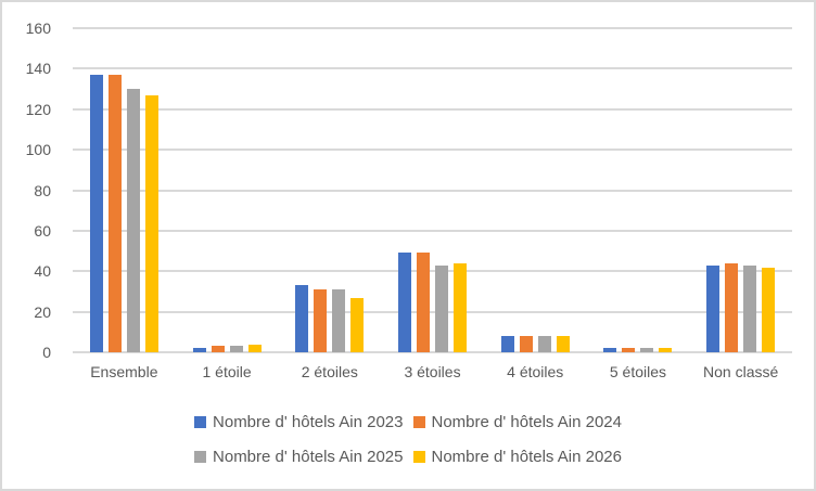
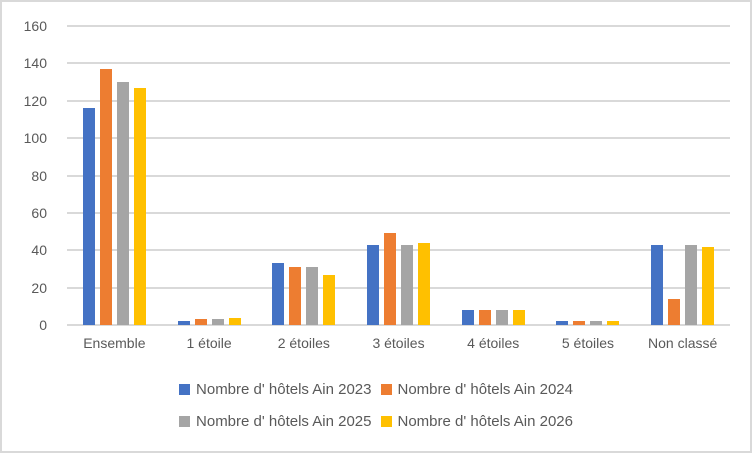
Nombre d' hôtels Ain 2023/Ensemble: 137 -> 116
Nombre d' hôtels Ain 2023/3 étoiles: 49 -> 43
Nombre d' hôtels Ain 2024/Non classé: 44 -> 14
